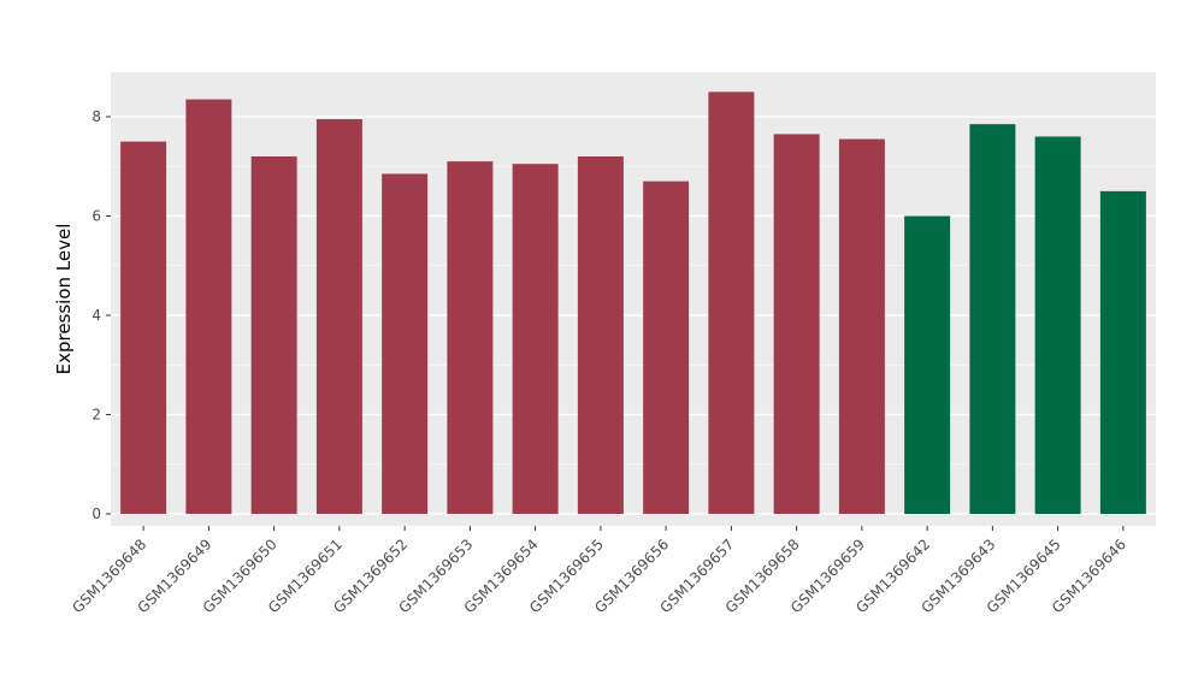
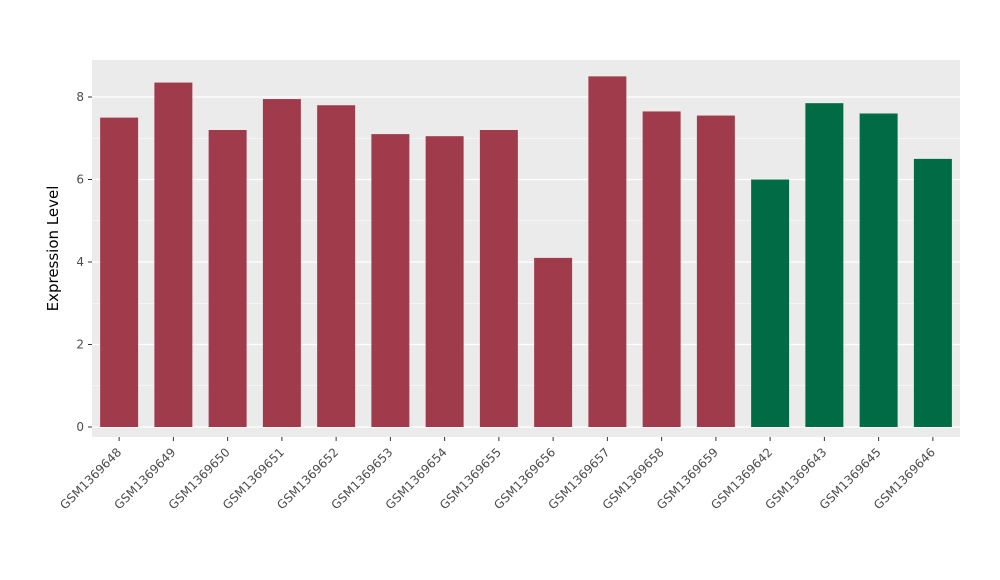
GSM1369652: 6.8 -> 7.8
GSM1369656: 6.7 -> 4.1
